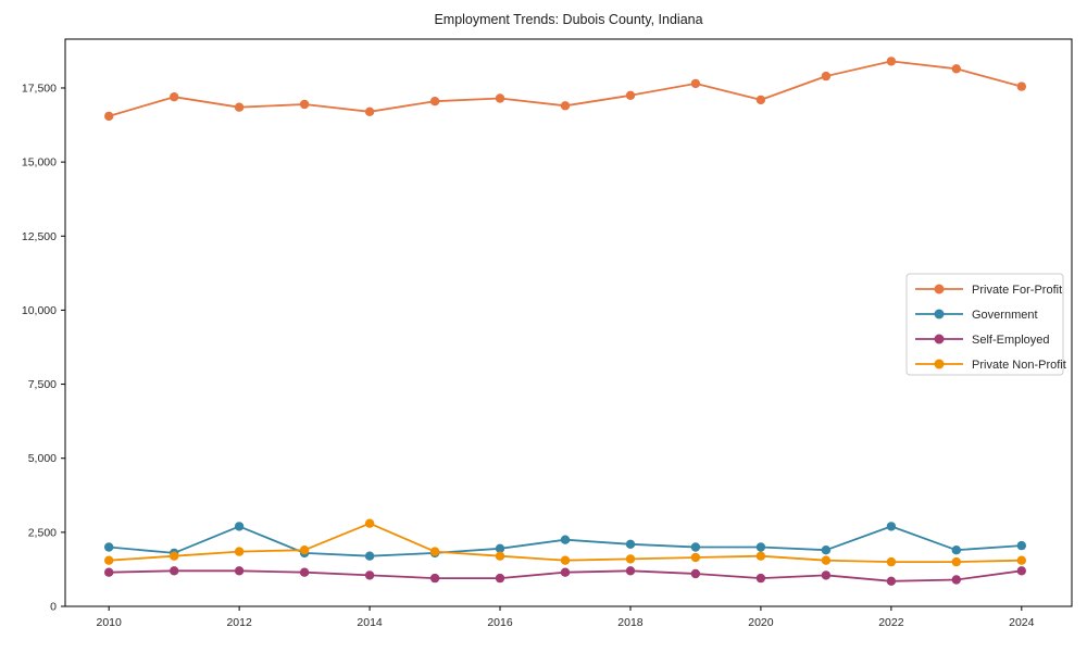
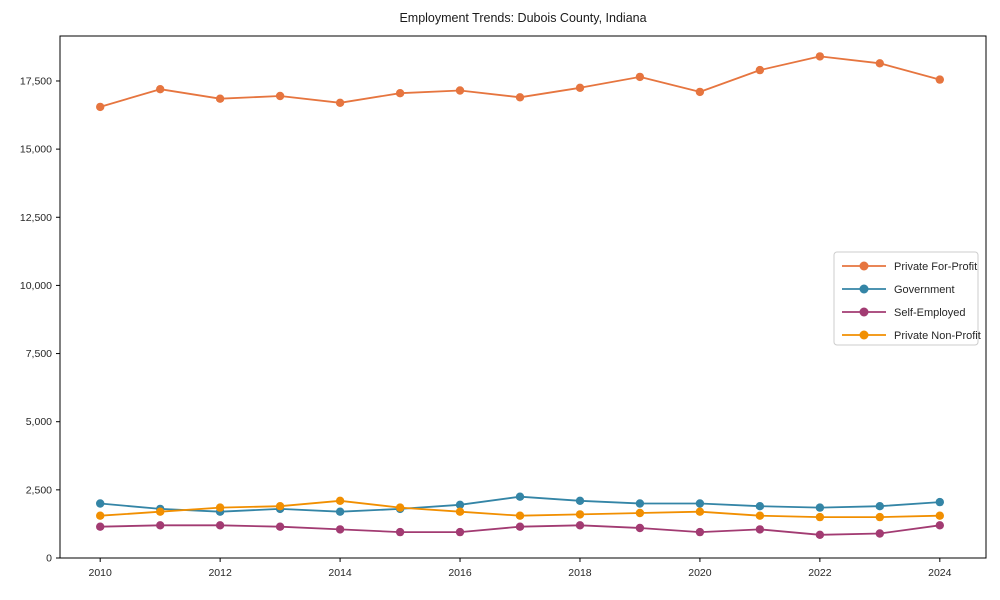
Government/2012: 2700 -> 1700
Private Non-Profit/2014: 2800 -> 2100
Government/2022: 2700 -> 1800
